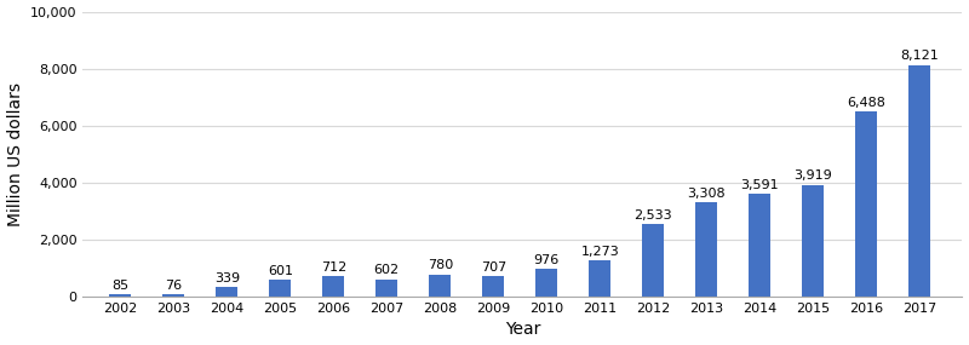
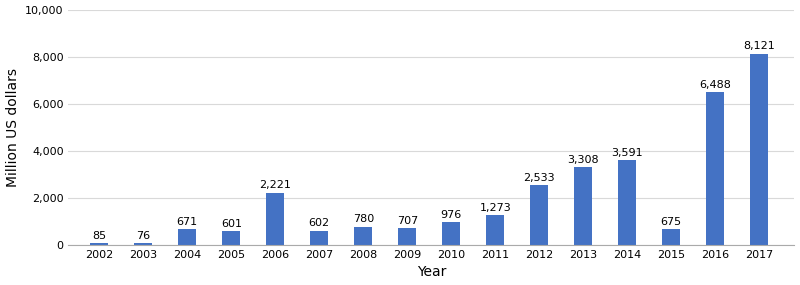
2004: 339 -> 671
2006: 712 -> 2,221
2015: 3,919 -> 675
